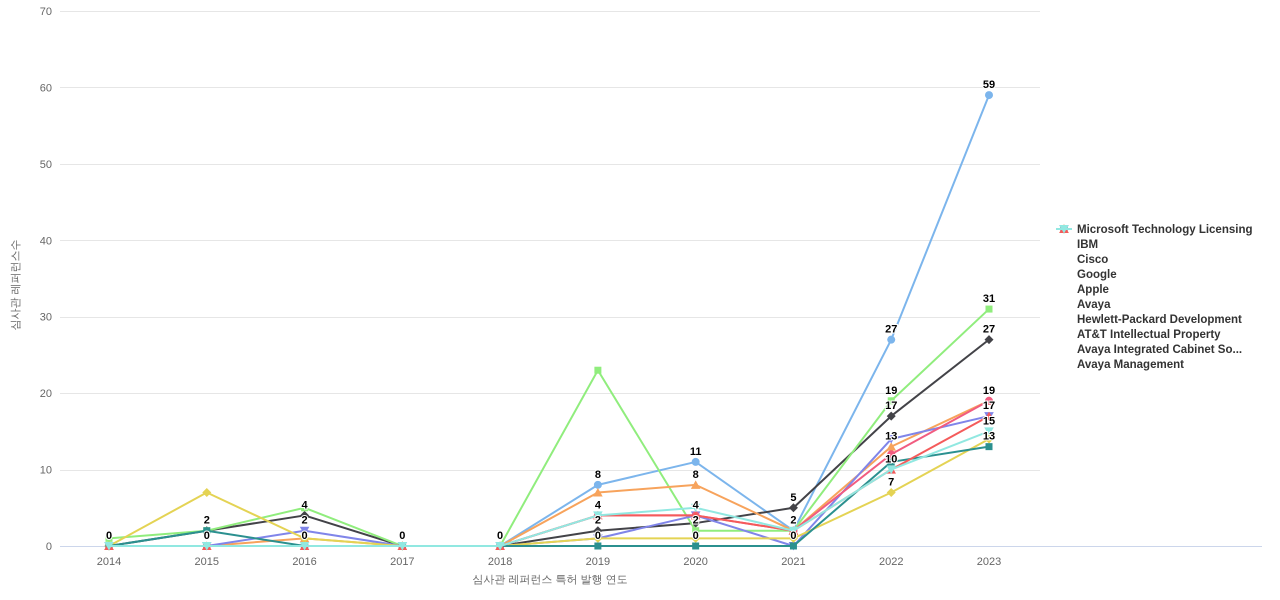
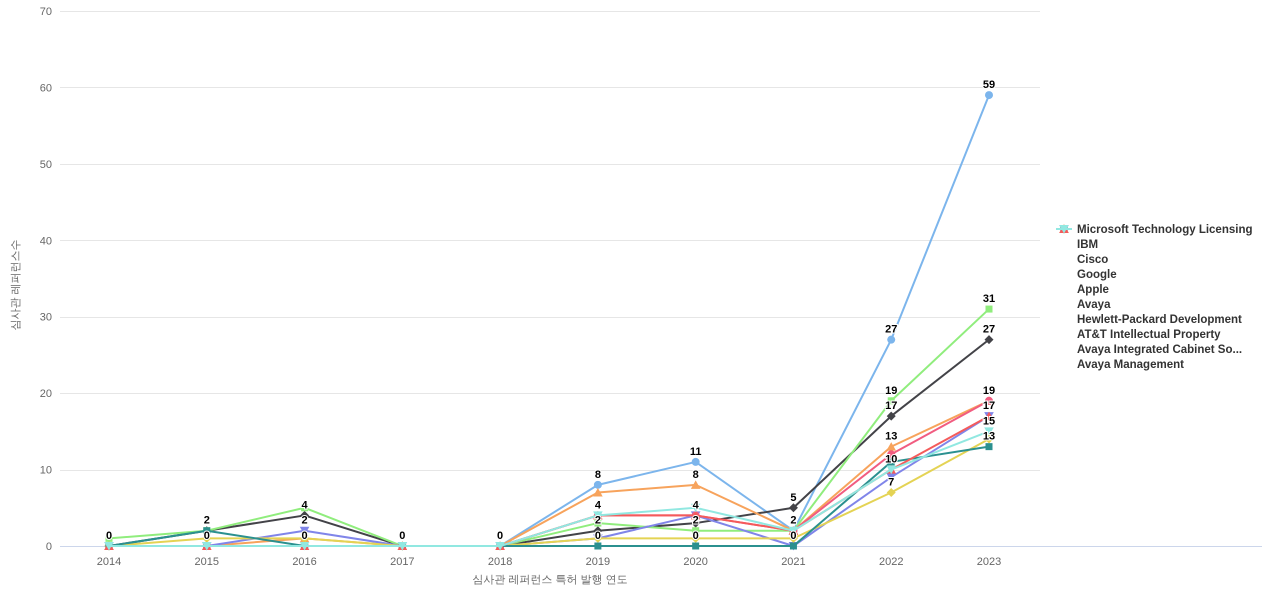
Hewlett-Packard Development/2015: 7 -> 1
Cisco/2019: 23 -> 3
Apple/2022: 14 -> 9
